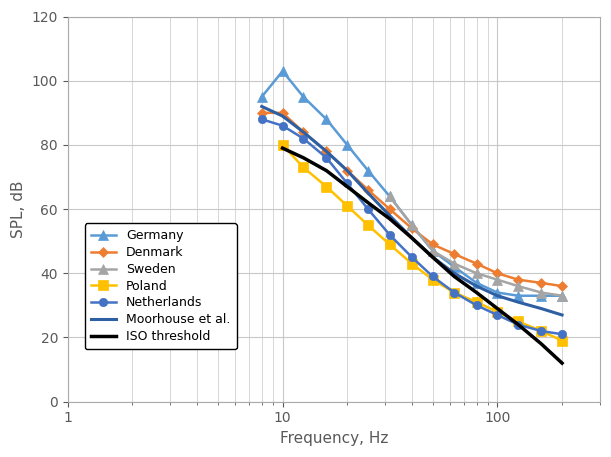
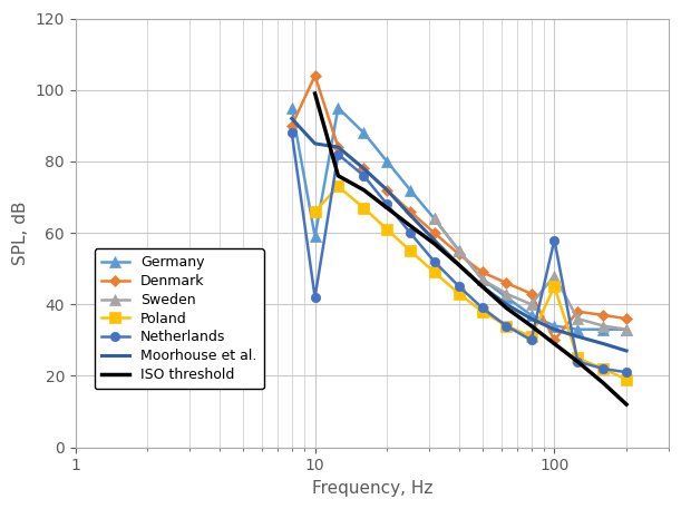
Germany/10: 103 -> 59
Denmark/10: 90 -> 104
Poland/10: 80 -> 66
Netherlands/10: 86 -> 42
Moorhouse et al./10: 89 -> 85
ISO threshold/10: 79 -> 99
Denmark/100: 40 -> 30
Sweden/100: 38 -> 48
Poland/100: 28 -> 45
Netherlands/100: 27 -> 58
